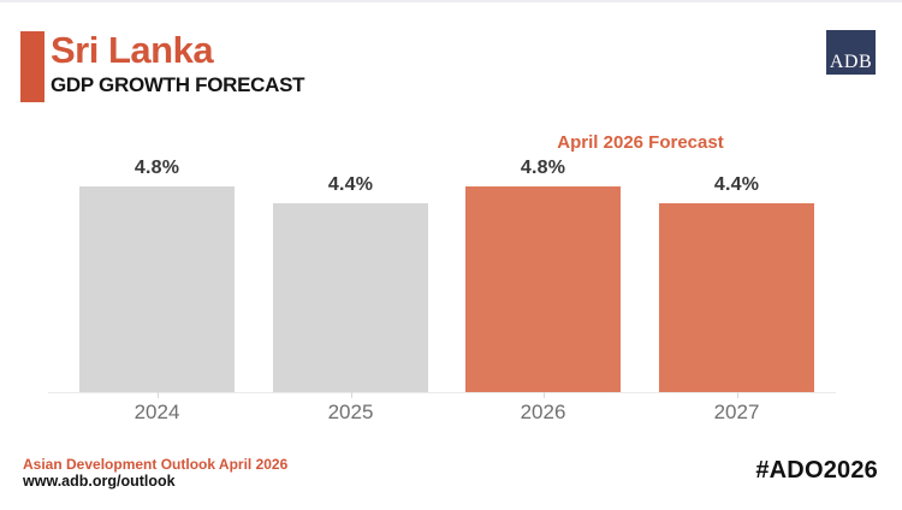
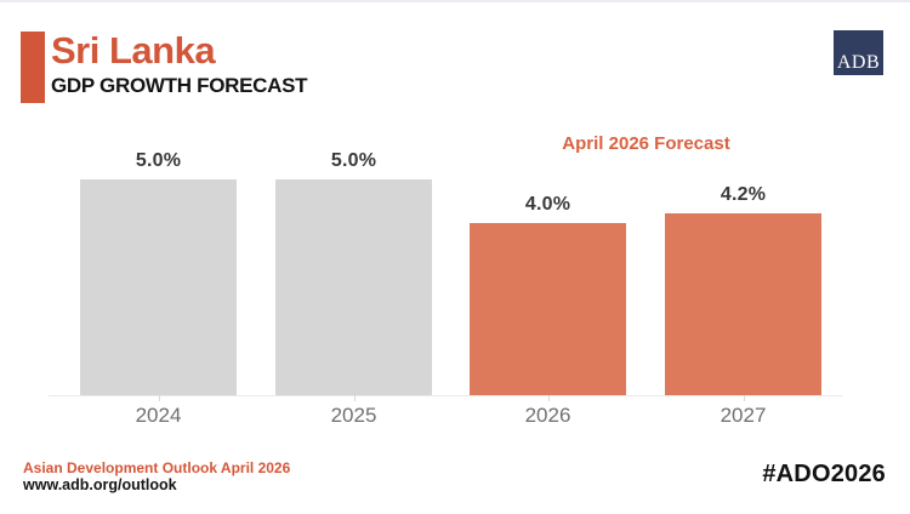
2024: 4.8% -> 5.0%
2025: 4.4% -> 5.0%
2026: 4.8% -> 4.0%
2027: 4.4% -> 4.2%
